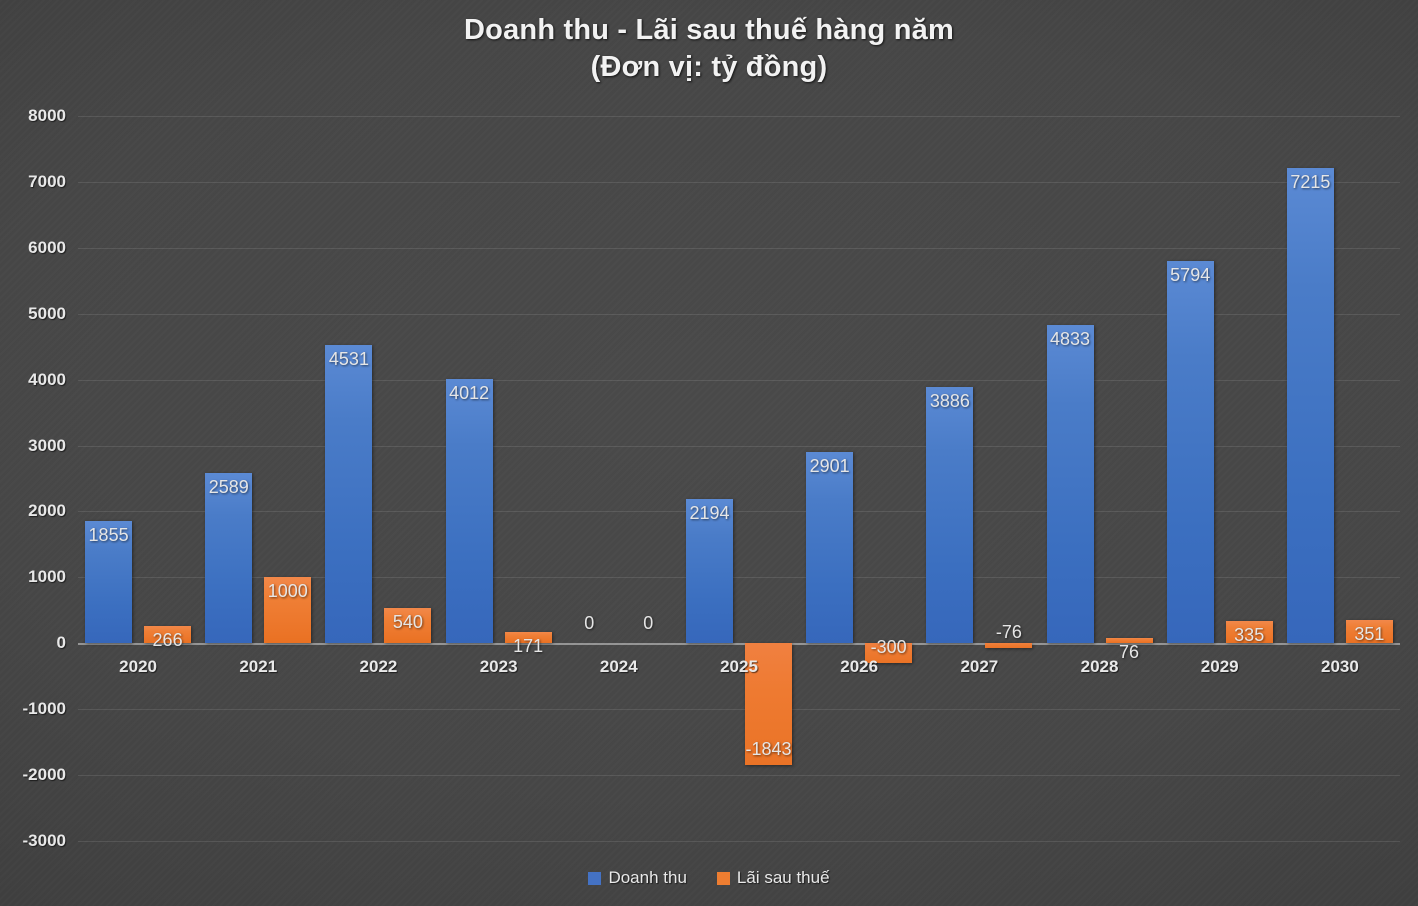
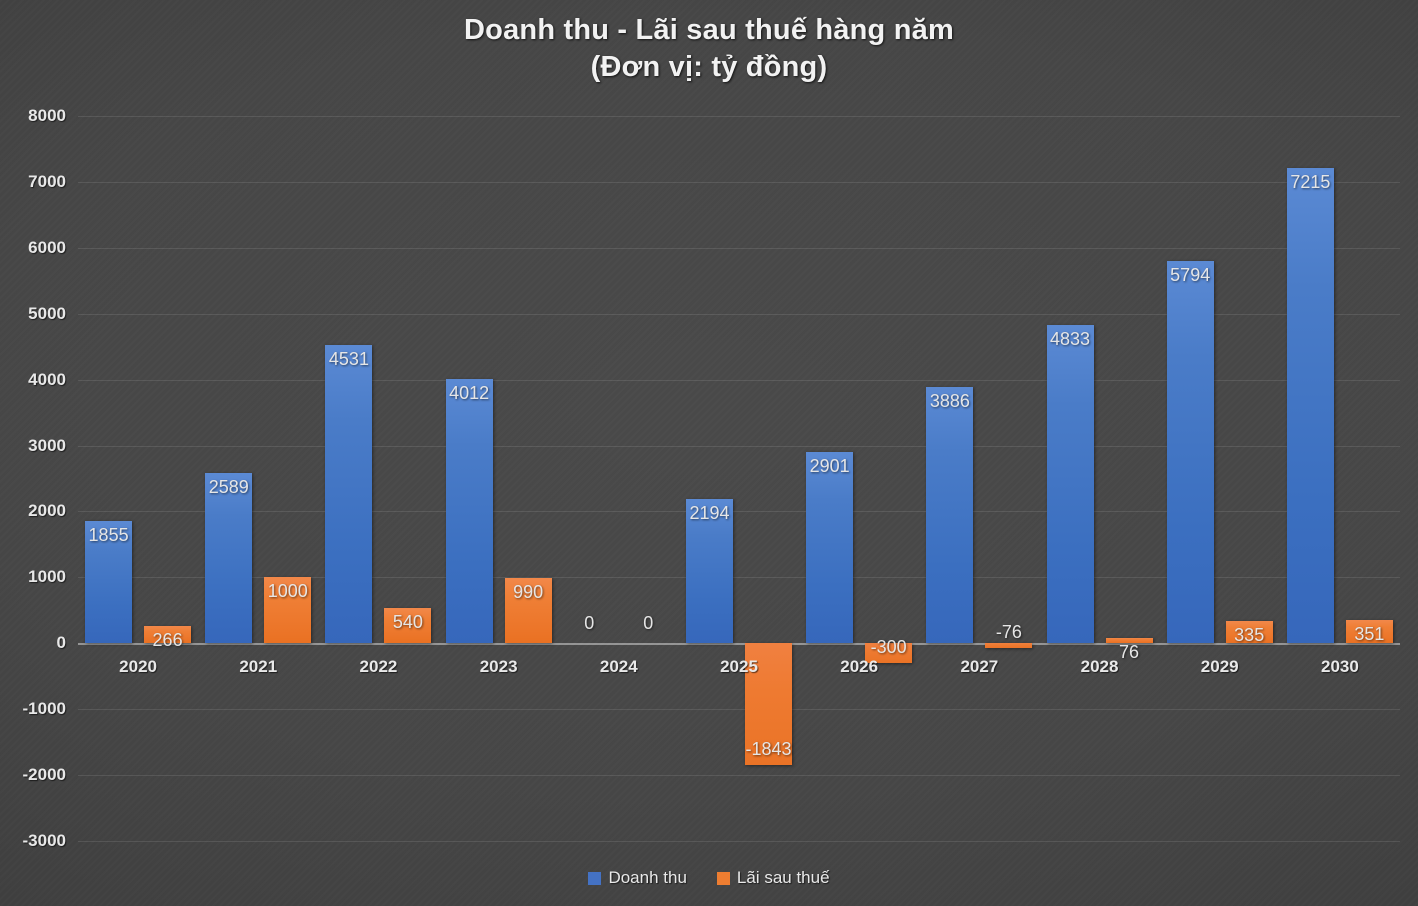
Lãi sau thuế/2023: 171 -> 990
